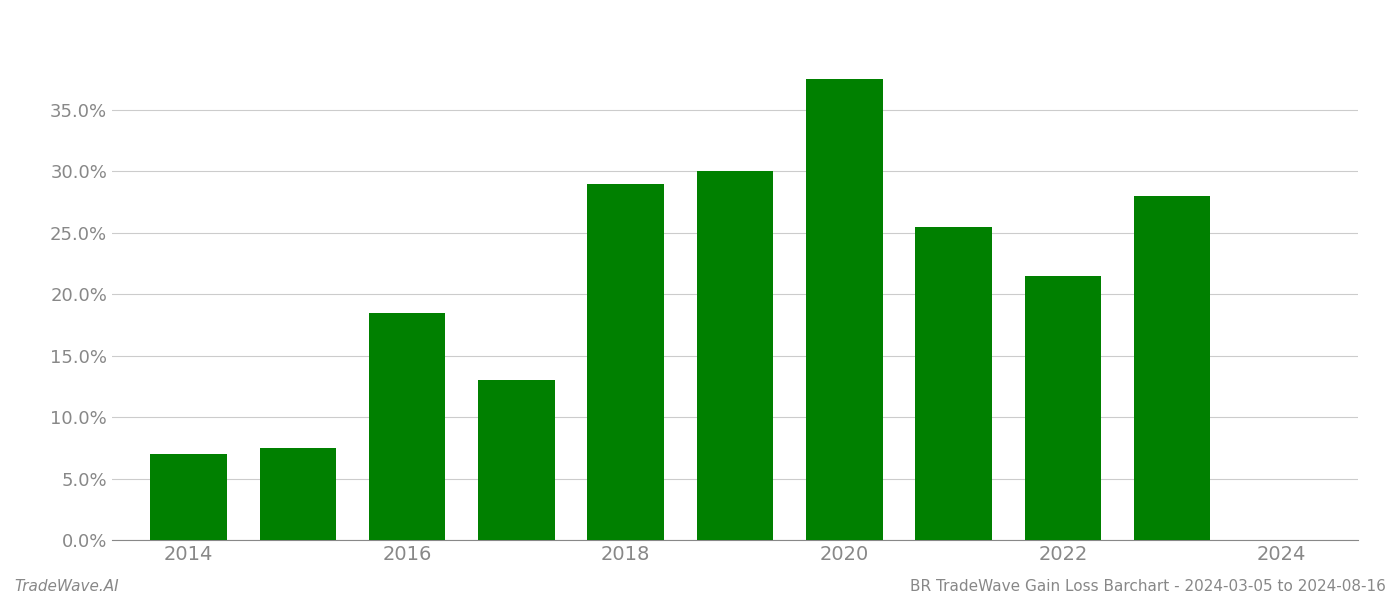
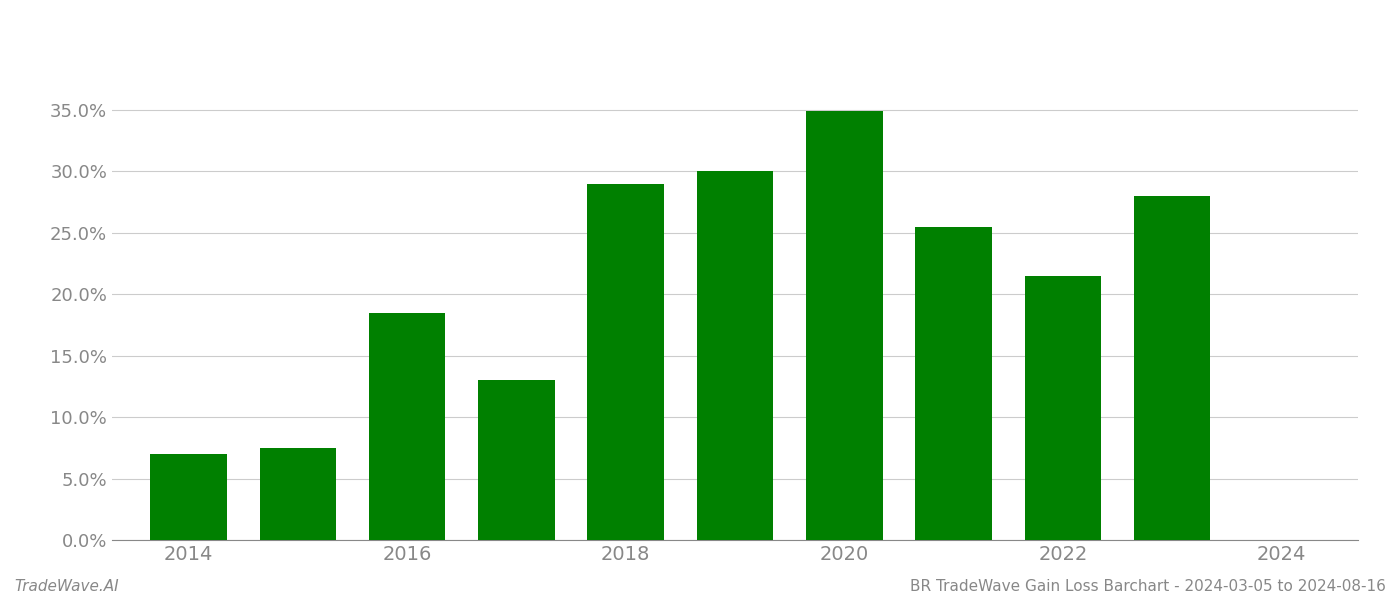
2020: 37.5% -> 34.9%
